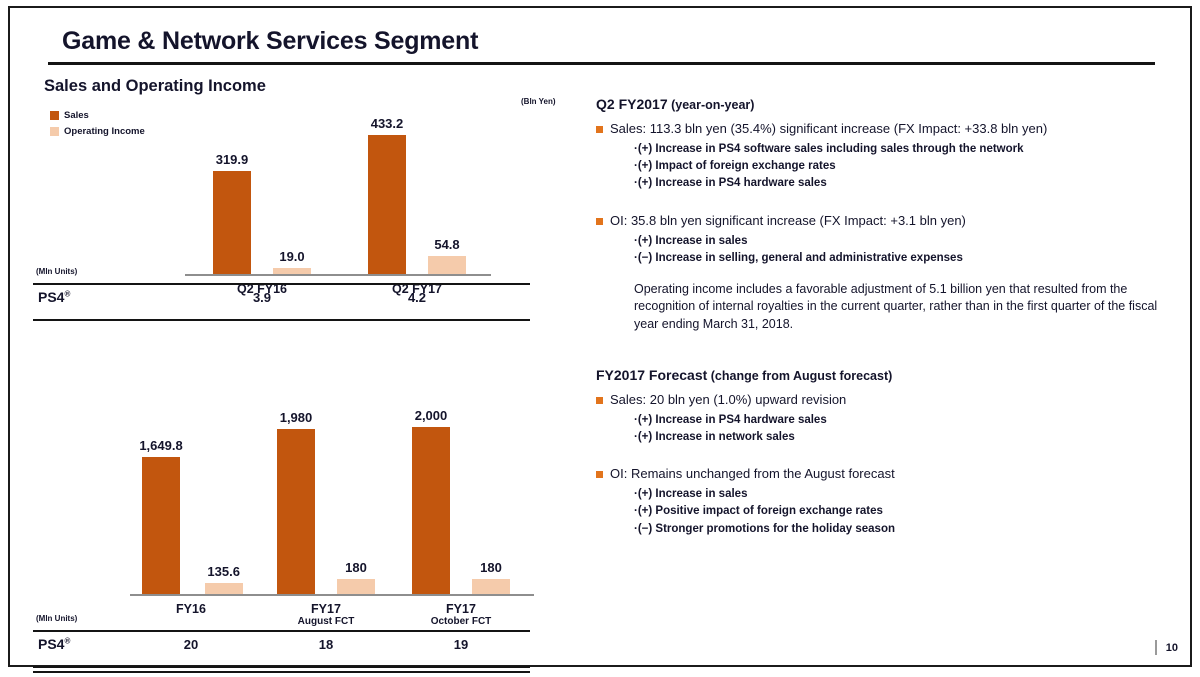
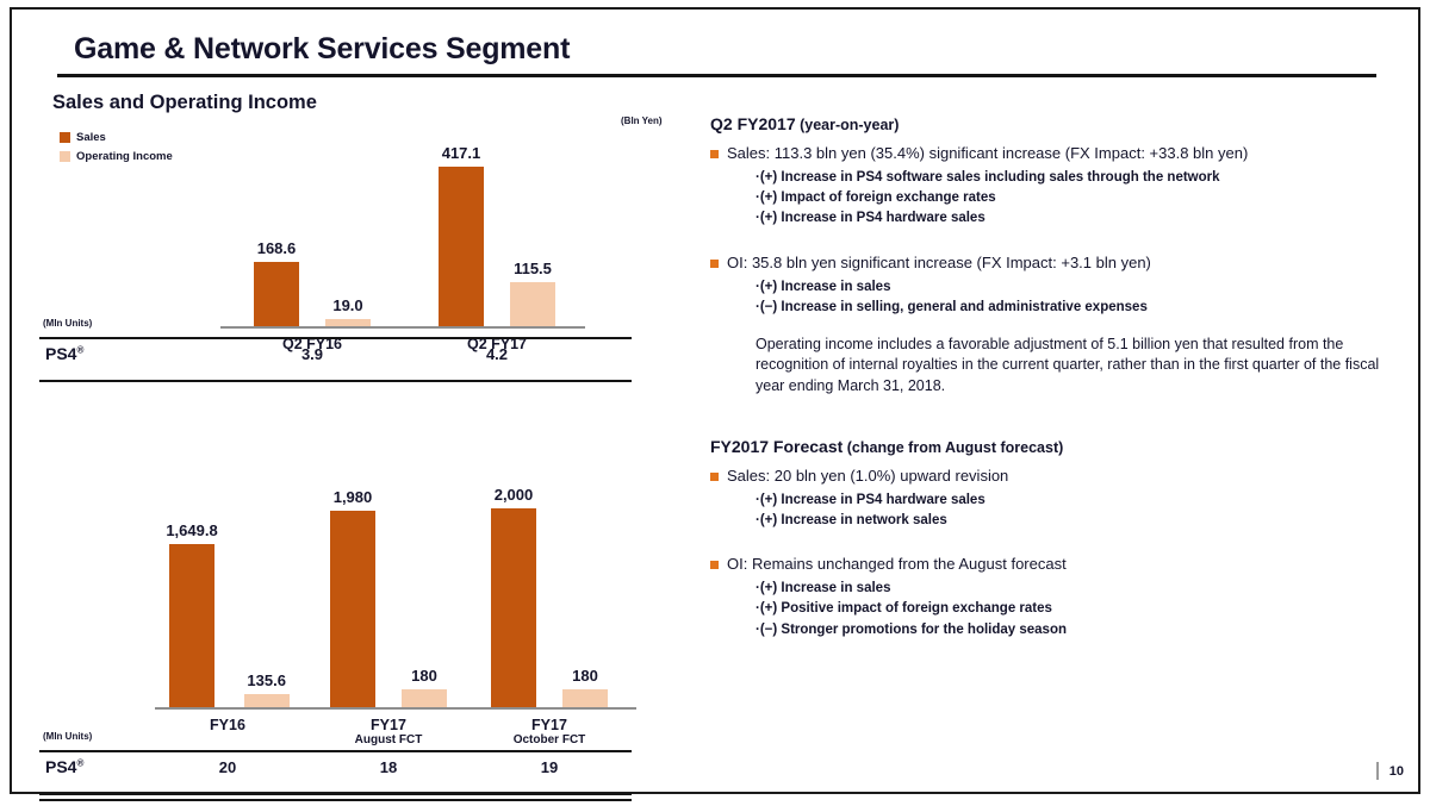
Sales and Operating Income/Sales/Q2 FY16: 319.9 -> 168.6
Sales and Operating Income/Sales/Q2 FY17: 433.2 -> 417.1
Sales and Operating Income/Operating Income/Q2 FY17: 54.8 -> 115.5
